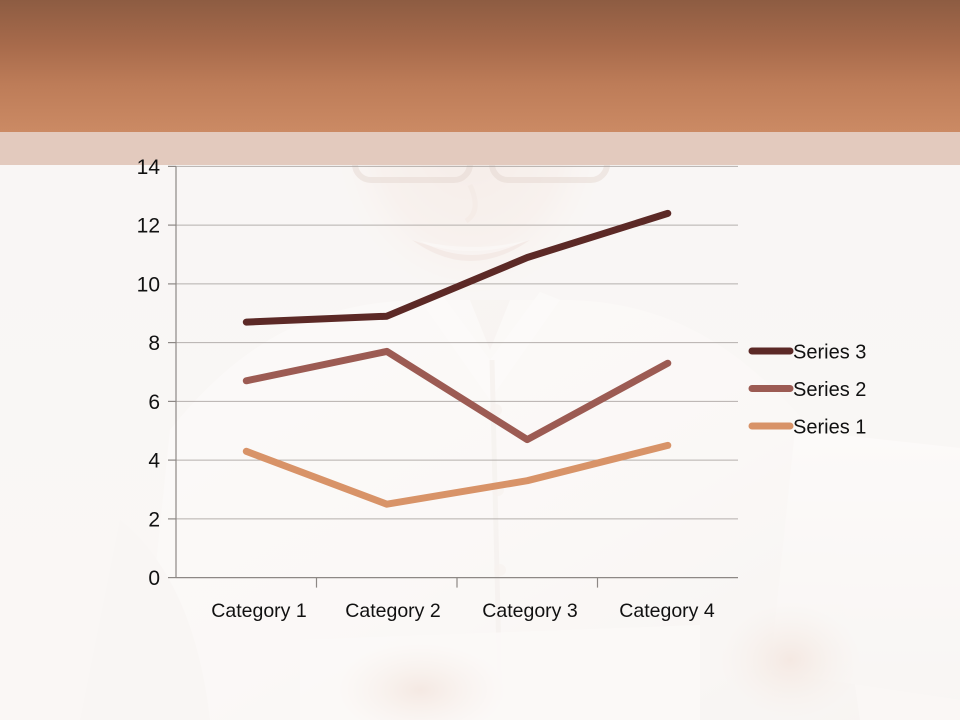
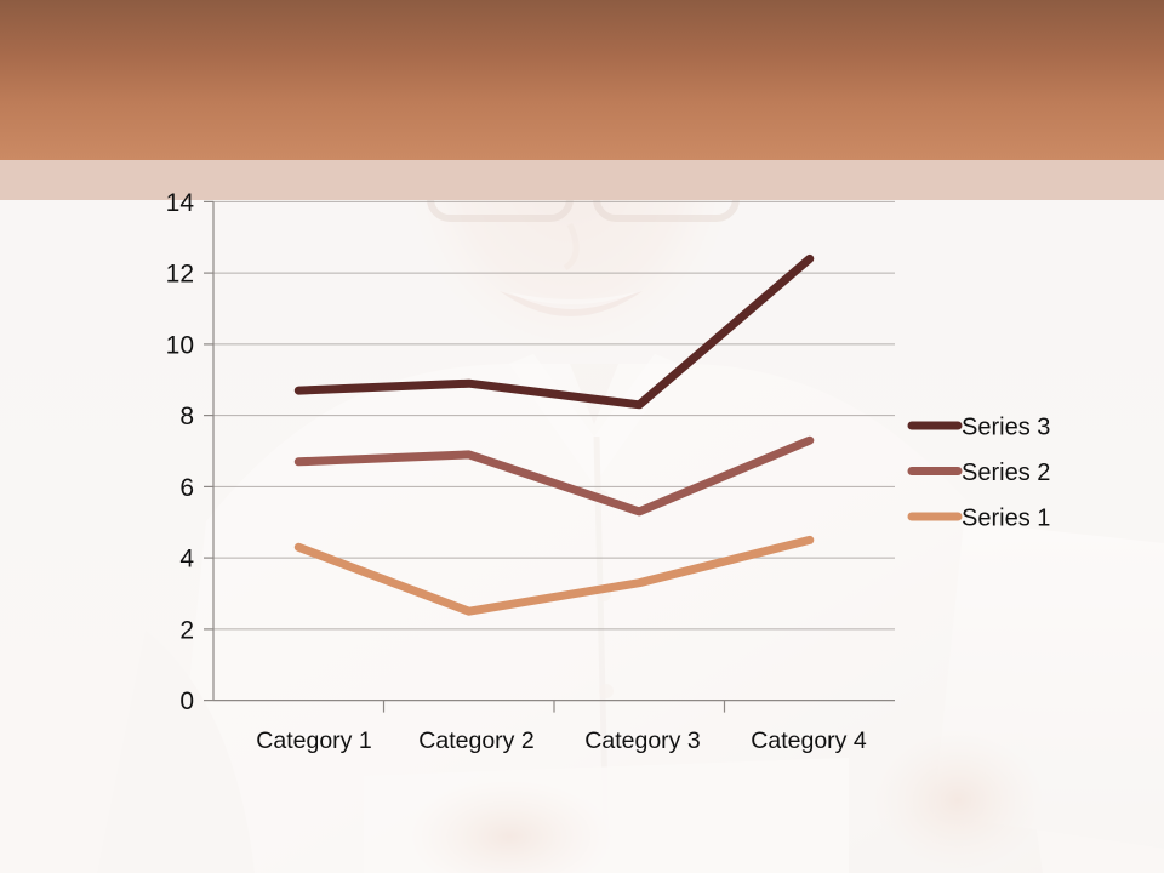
Series 2/Category 2: 7.7 -> 6.9
Series 3/Category 3: 10.9 -> 8.3
Series 2/Category 3: 4.7 -> 5.3
